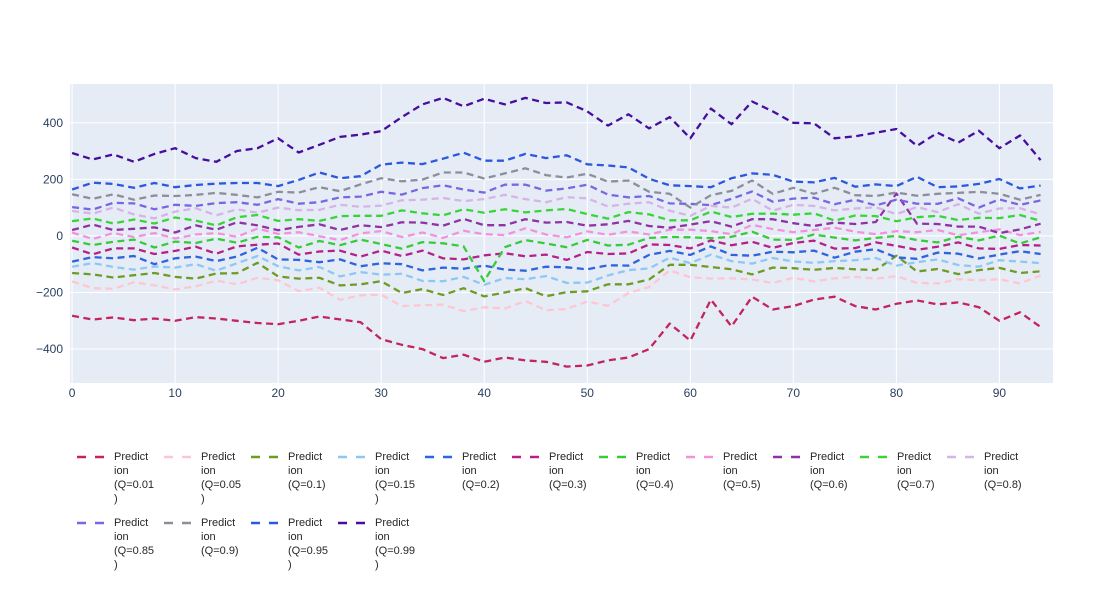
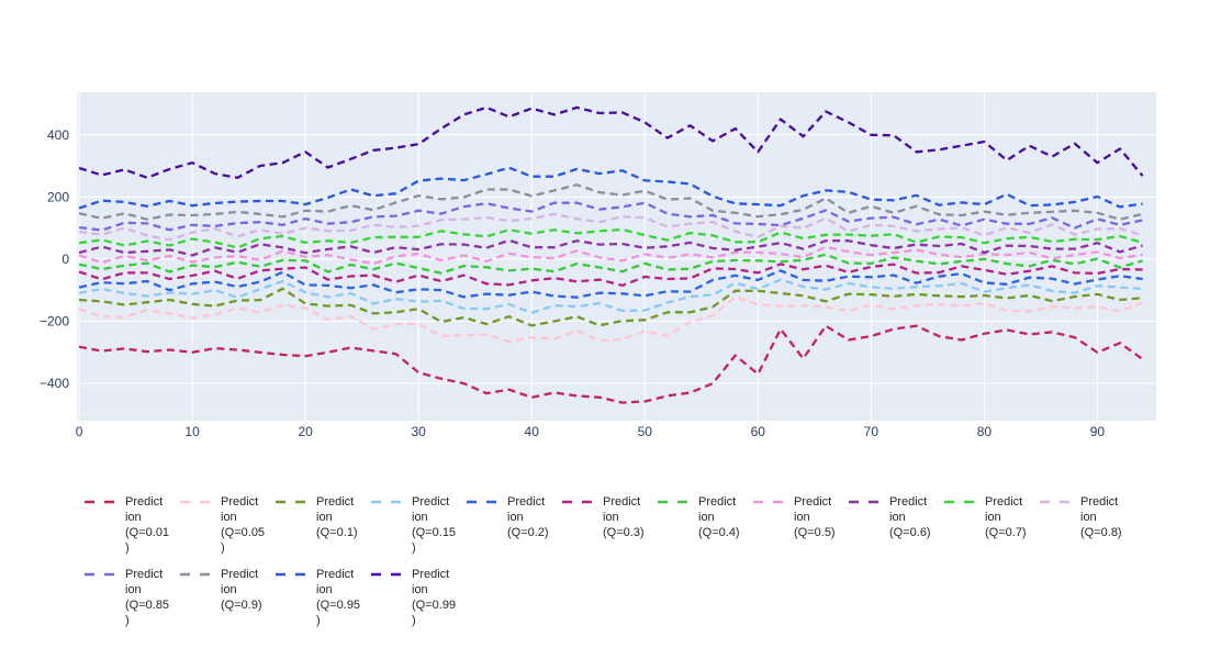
Prediction (Q=0.4)/40: -160 -> -30
Prediction (Q=0.9)/60: 100 -> 140
Prediction (Q=0.1)/80: -70 -> -120
Prediction (Q=0.6)/80: 150 -> 20
Prediction (Q=0.6)/90: 10 -> 50
